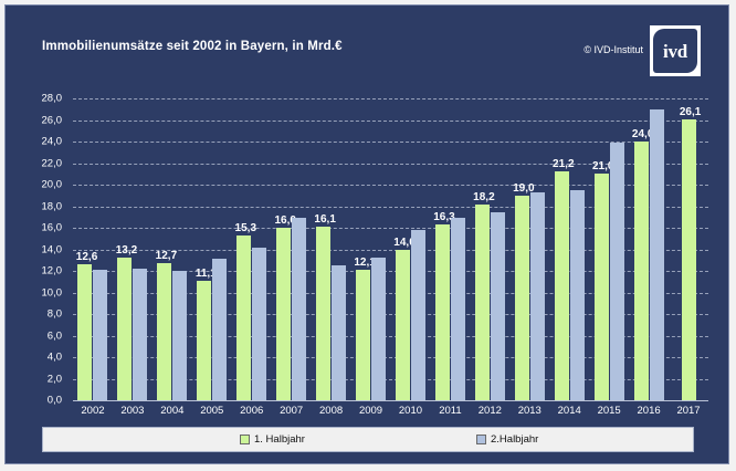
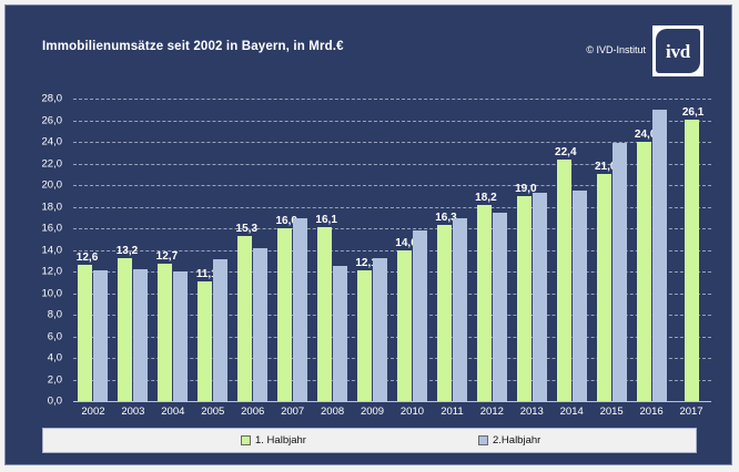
1. Halbjahr/2014: 21,2 -> 22,4
